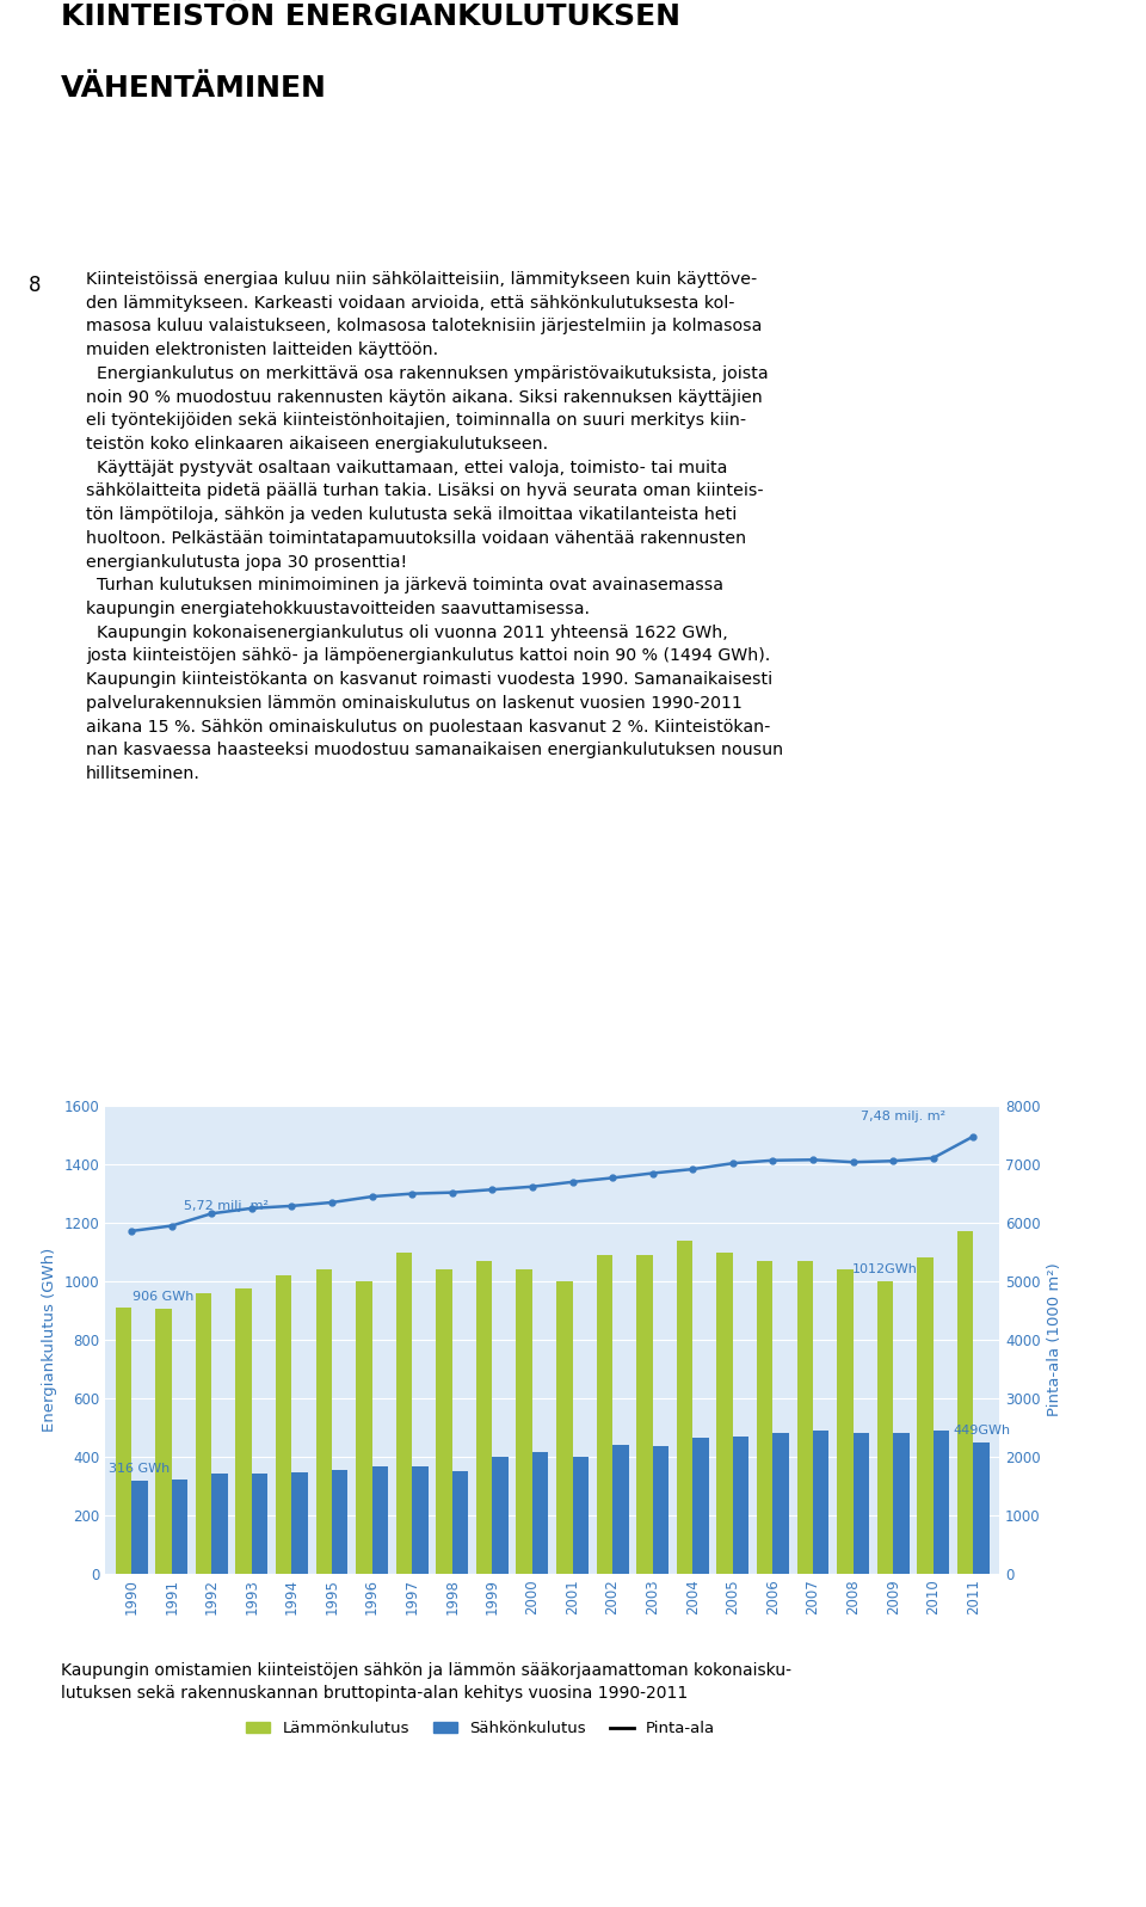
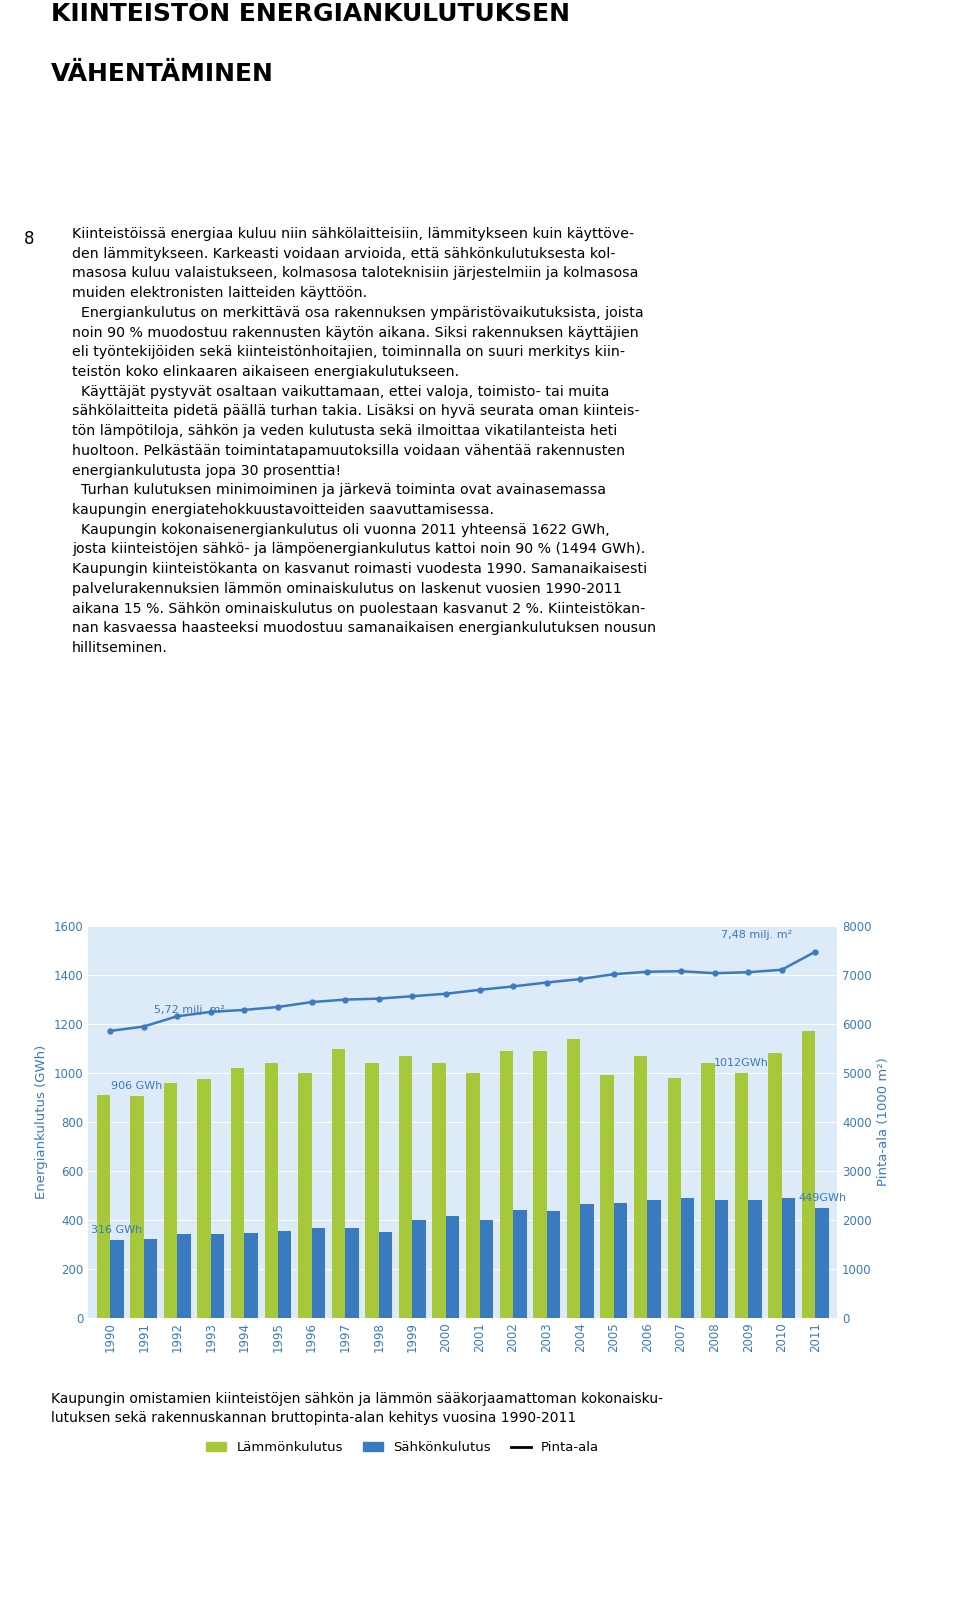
Lämmönkulutus/2005: 1100 -> 990
Lämmönkulutus/2007: 1070 -> 980
